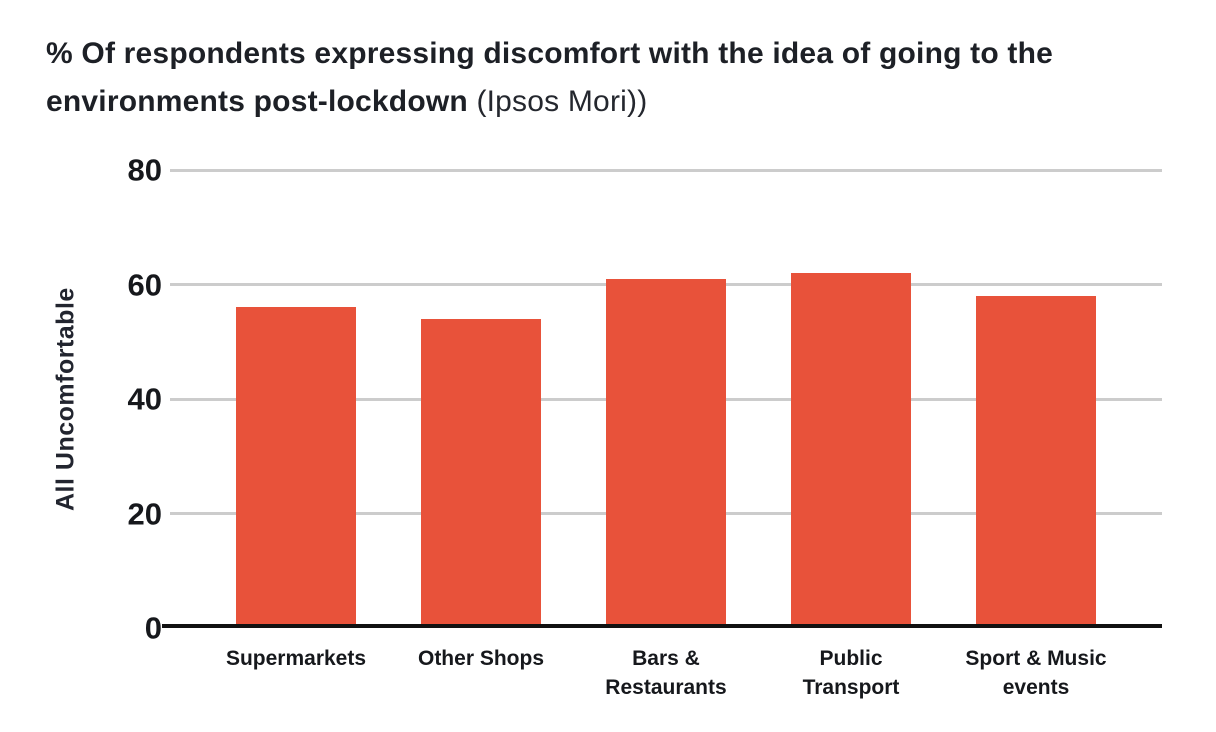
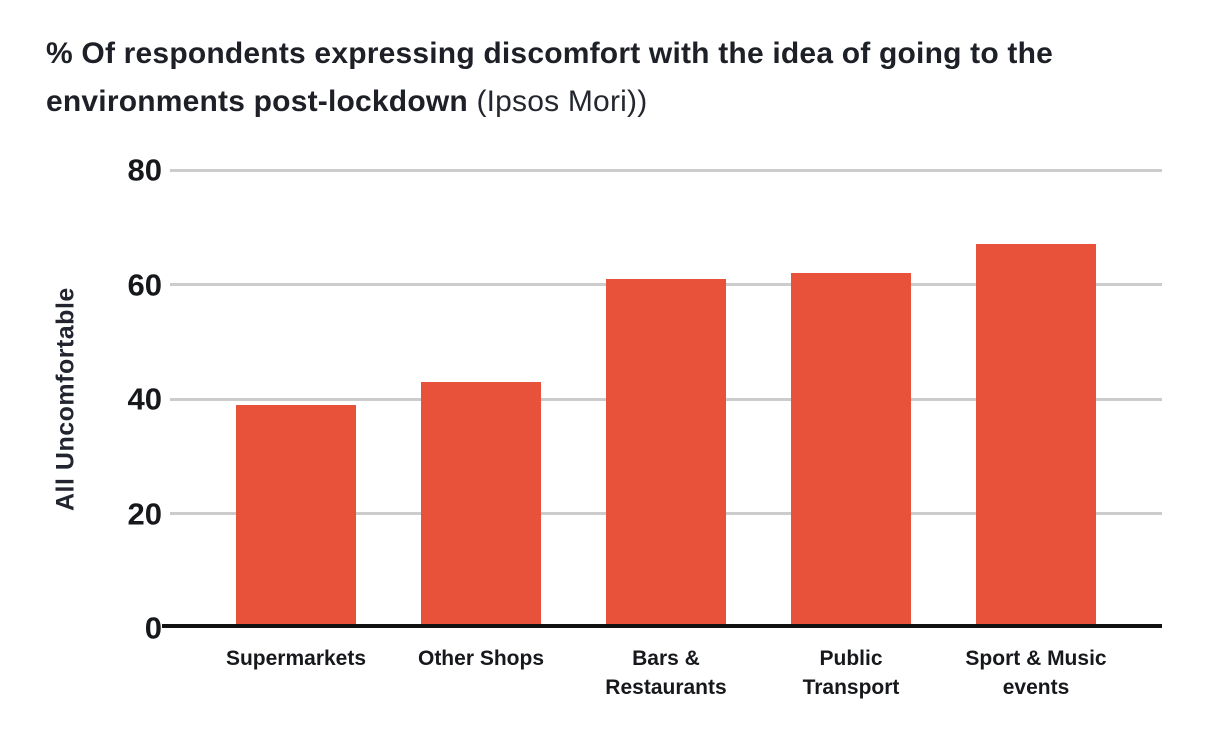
Supermarkets: 56 -> 39
Other Shops: 54 -> 43
Sport & Music events: 58 -> 67
